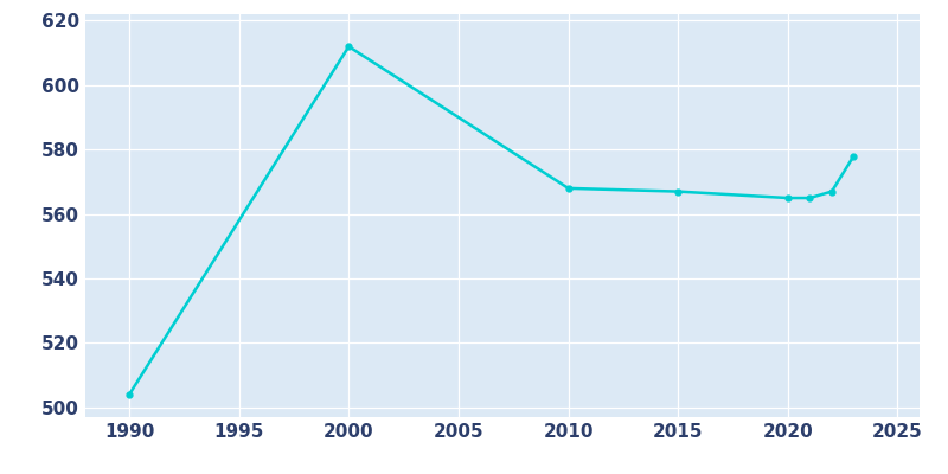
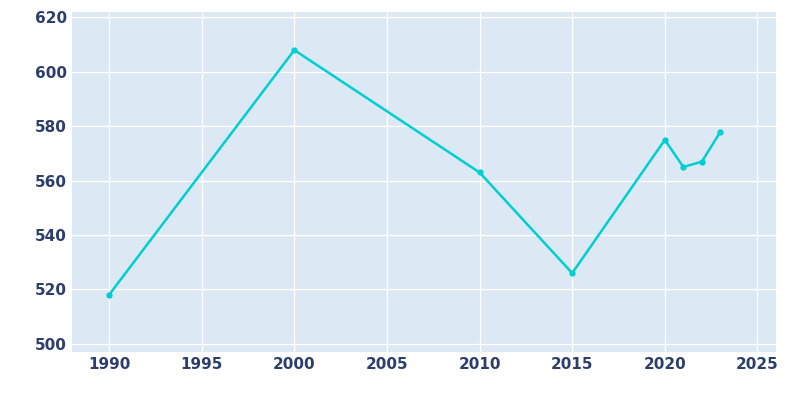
1990: 504 -> 518
2000: 612 -> 608
2010: 568 -> 563
2015: 567 -> 526
2020: 565 -> 575
